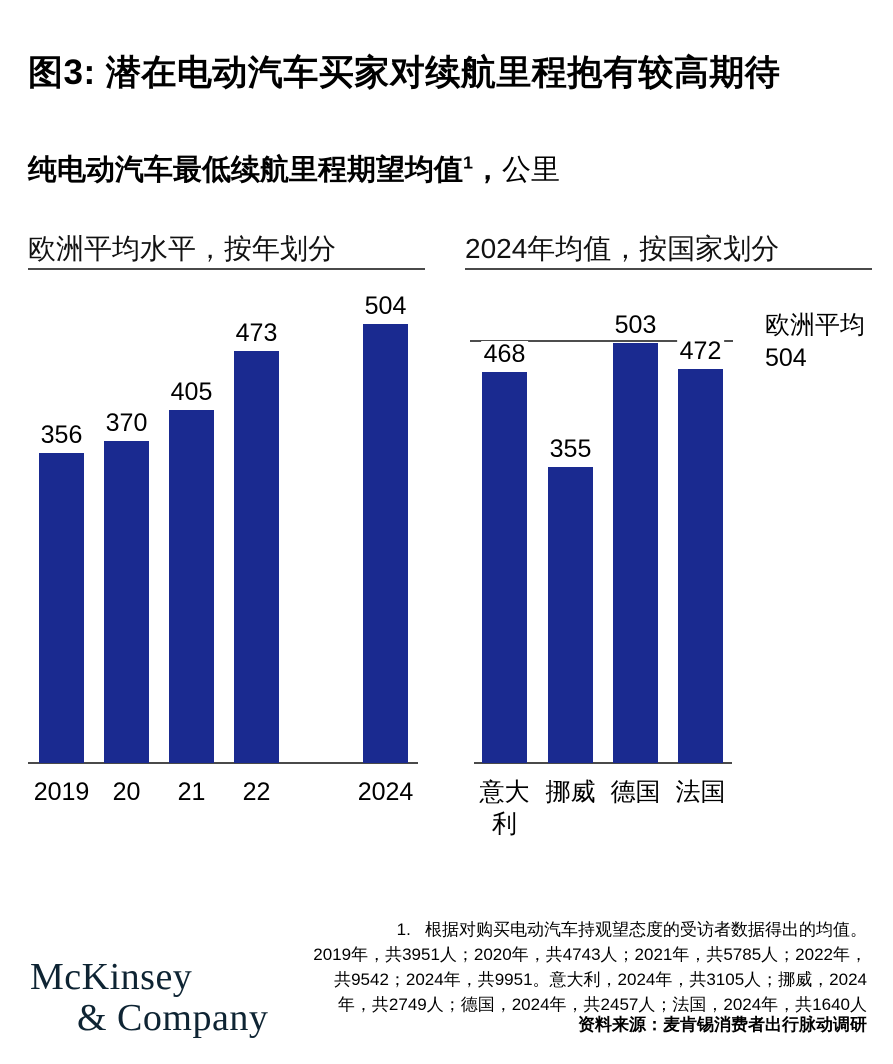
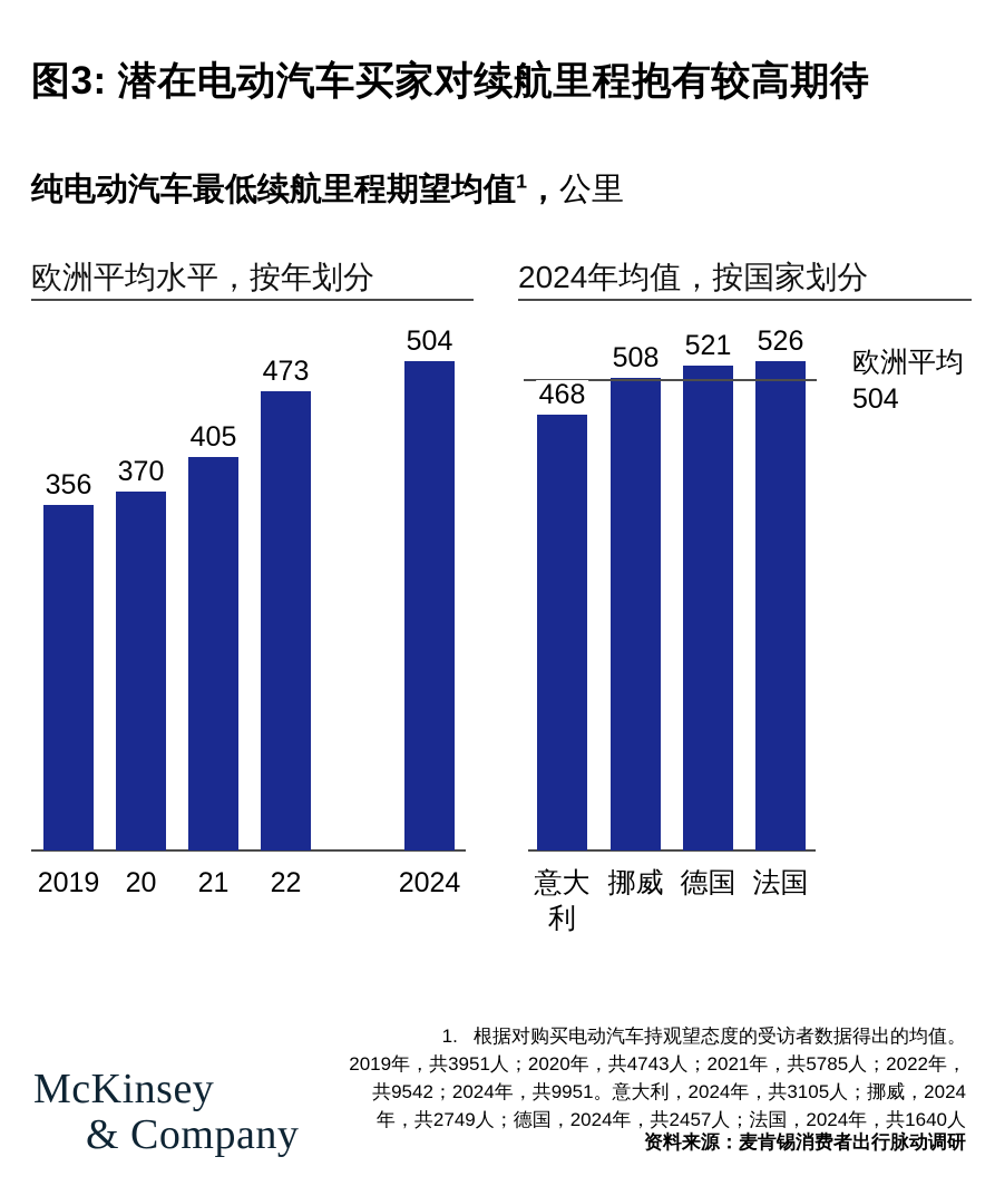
2024年均值，按国家划分/挪威: 355 -> 508
2024年均值，按国家划分/德国: 503 -> 521
2024年均值，按国家划分/法国: 472 -> 526
